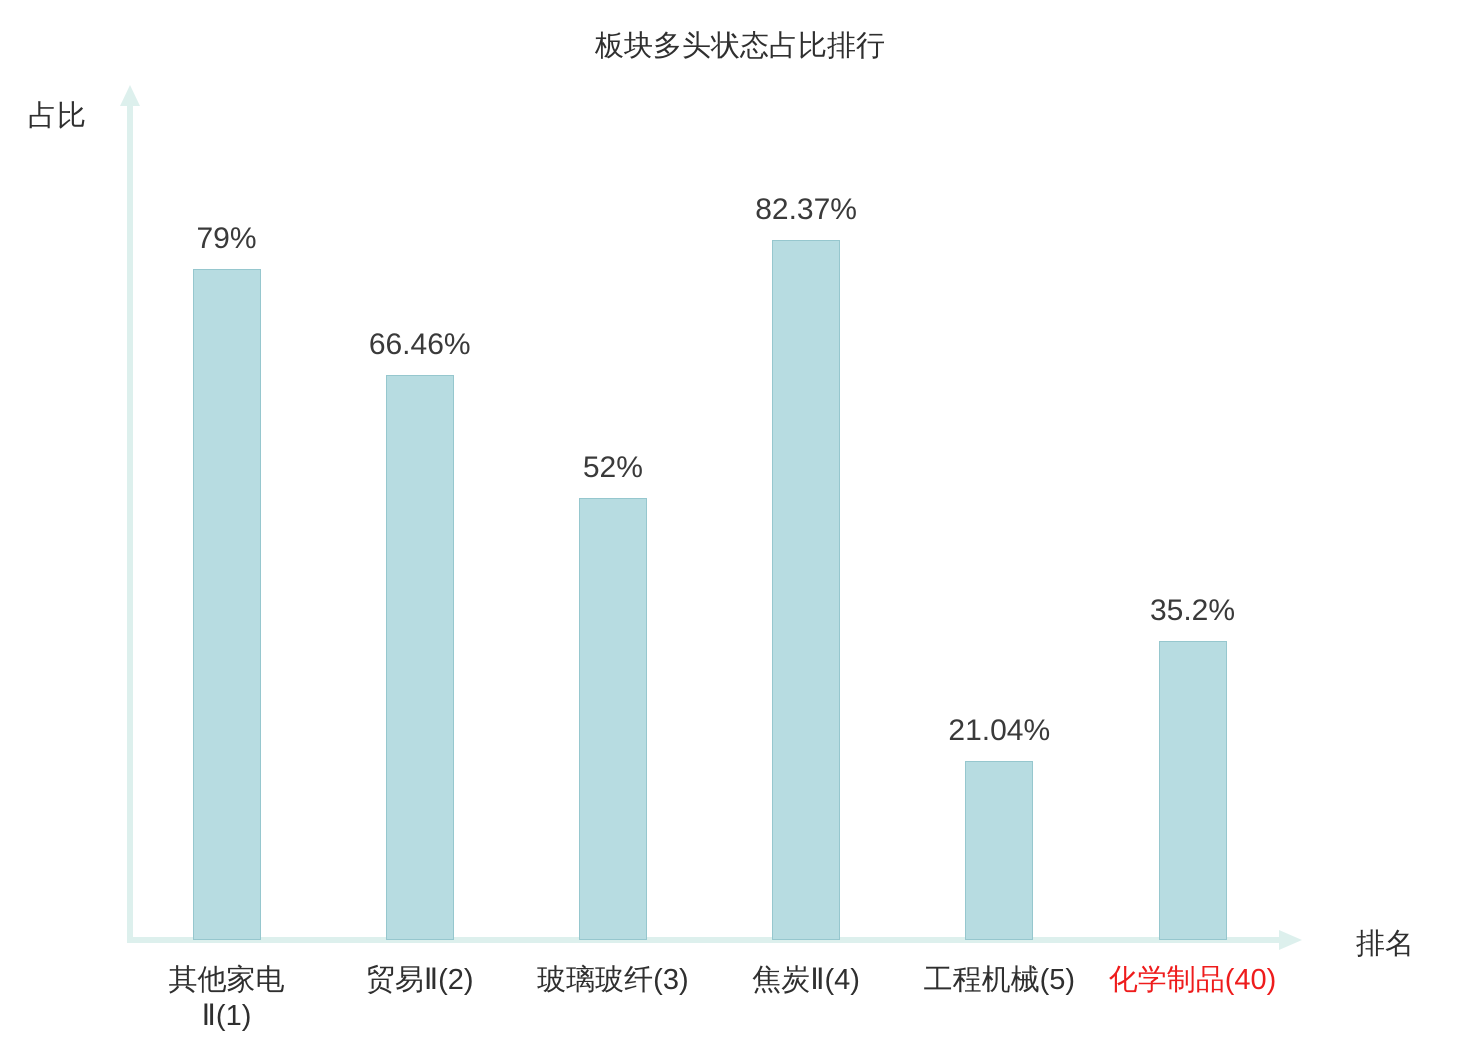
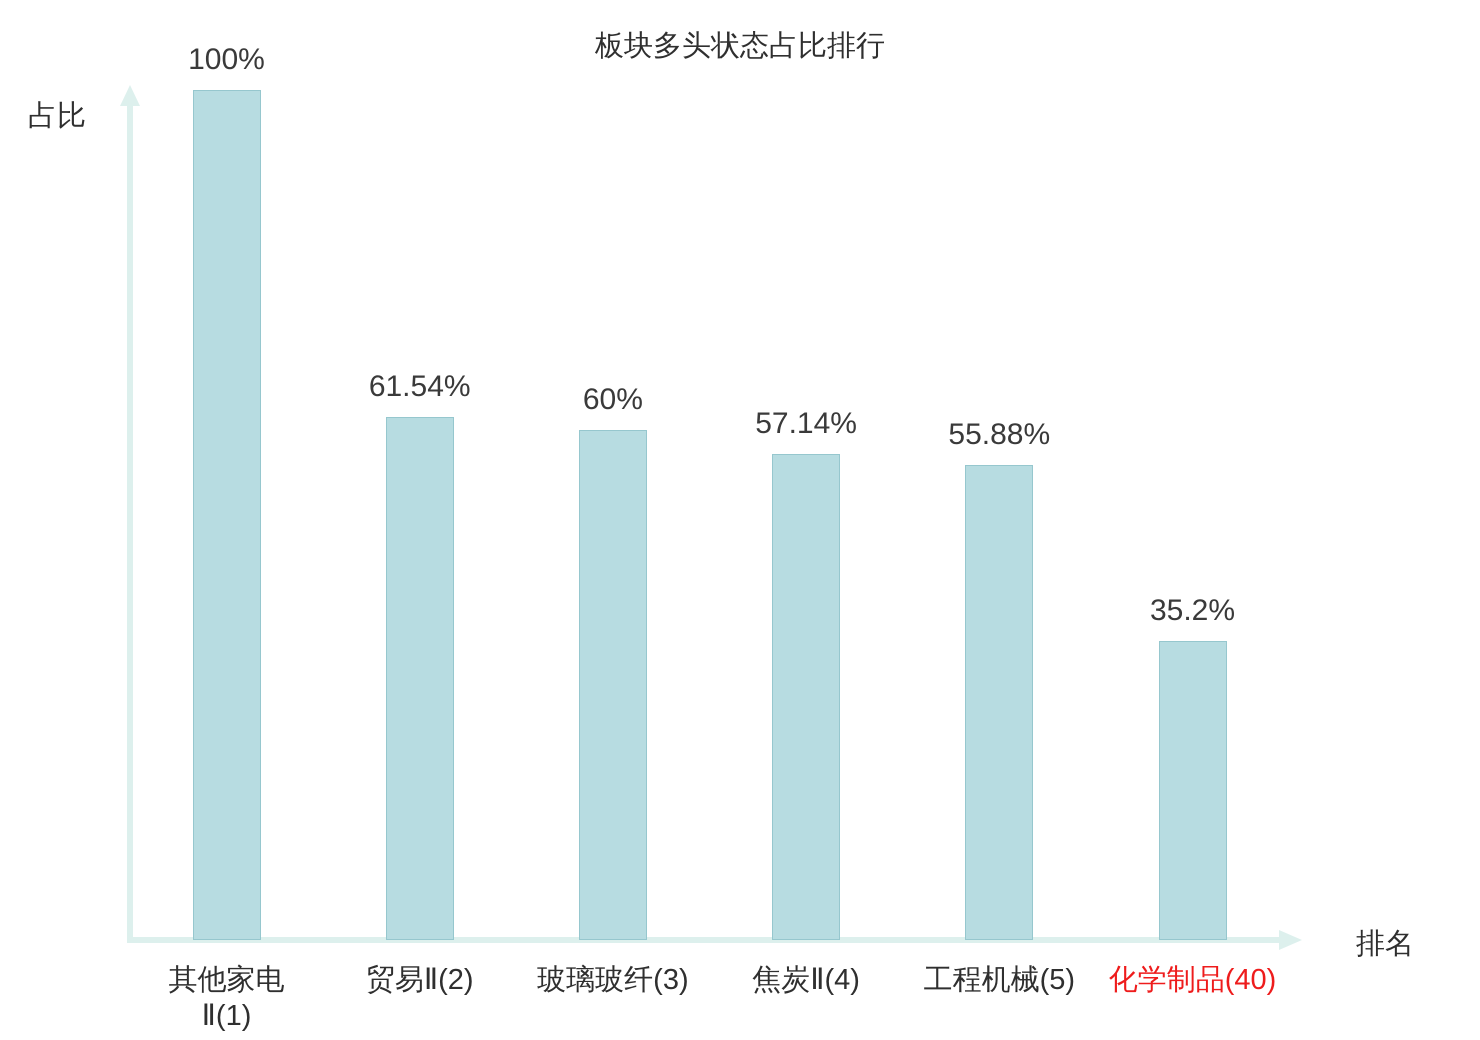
其他家电 Ⅱ(1): 79% -> 100%
贸易Ⅱ(2): 66.46% -> 61.54%
玻璃玻纤(3): 52% -> 60%
焦炭Ⅱ(4): 82.37% -> 57.14%
工程机械(5): 21.04% -> 55.88%
